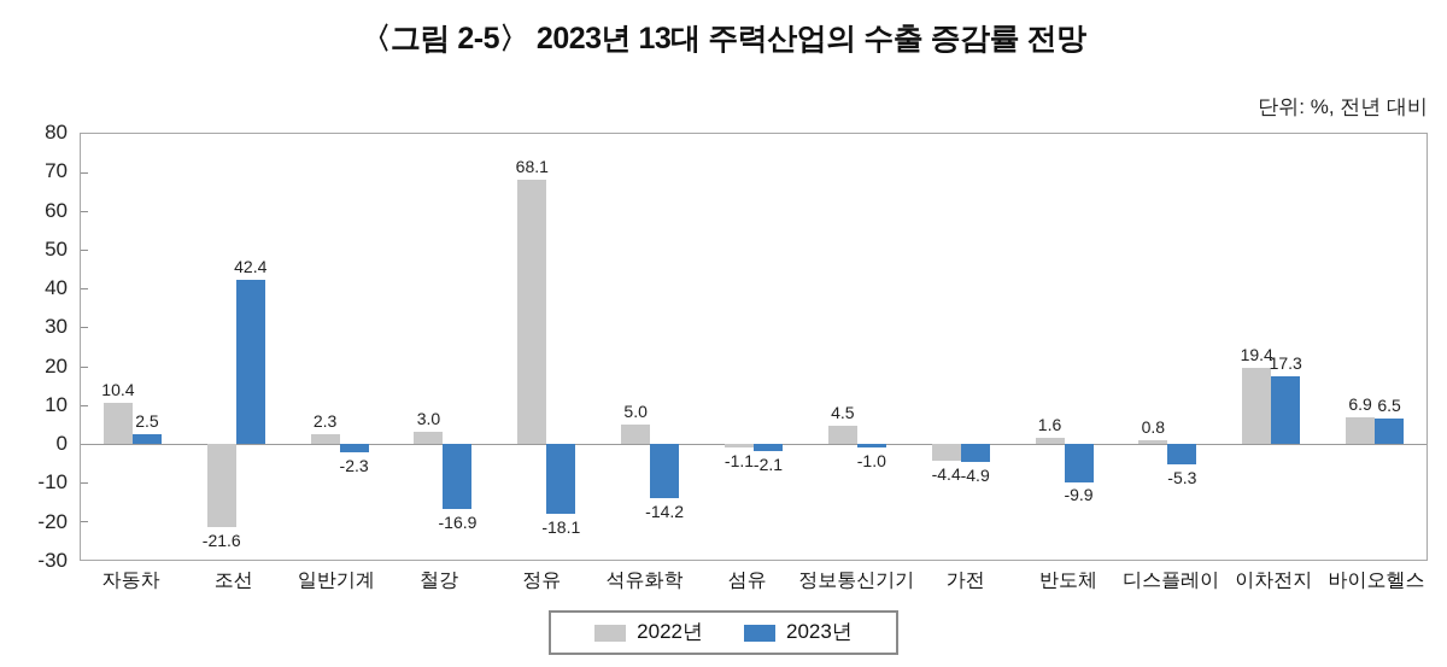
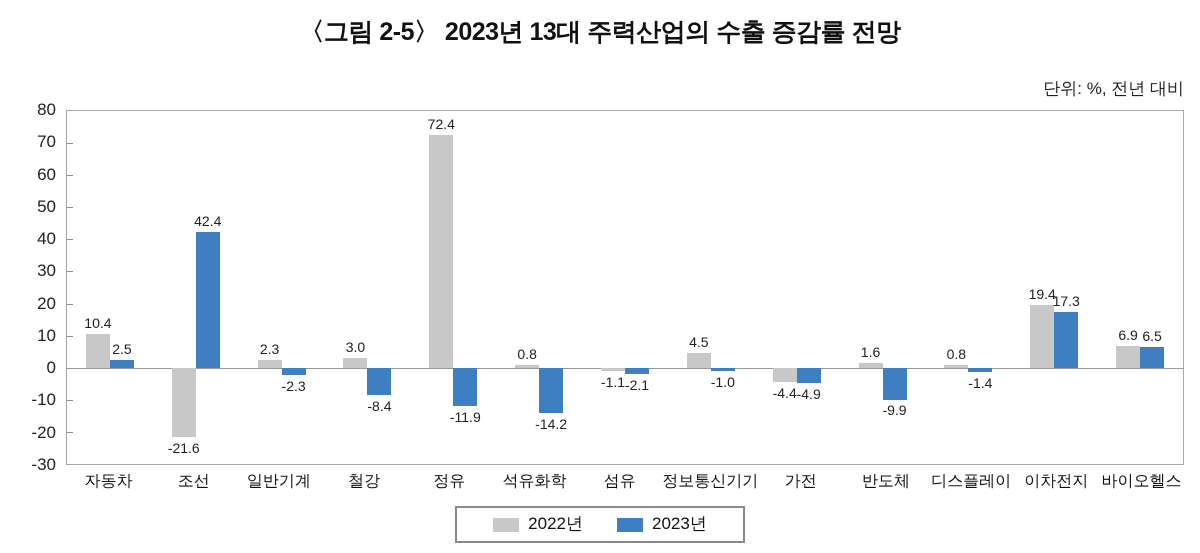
2023년/철강: -16.9 -> -8.4
2022년/정유: 68.1 -> 72.4
2023년/정유: -18.1 -> -11.9
2022년/석유화학: 5.0 -> 0.8
2023년/디스플레이: -5.3 -> -1.4
